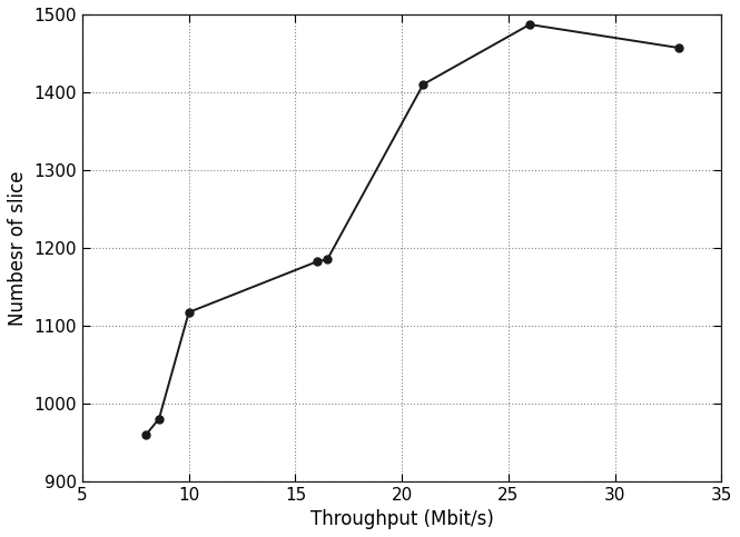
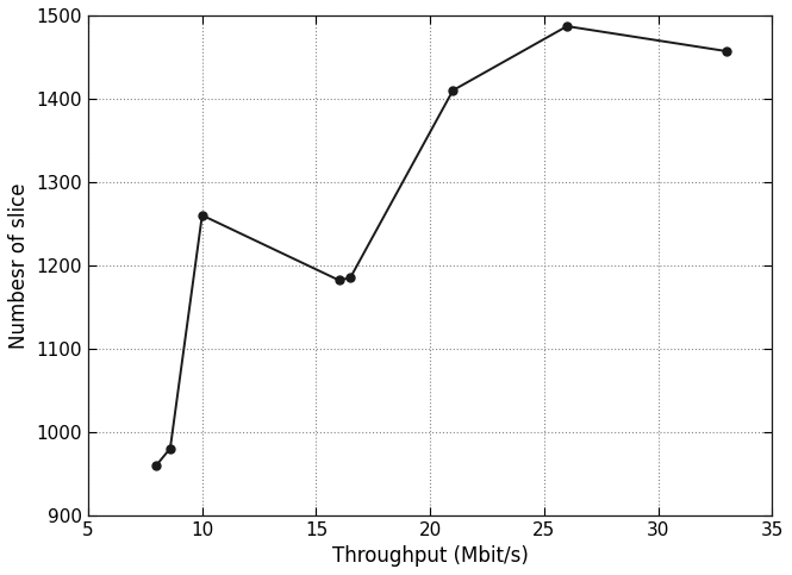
10: 1117 -> 1260
